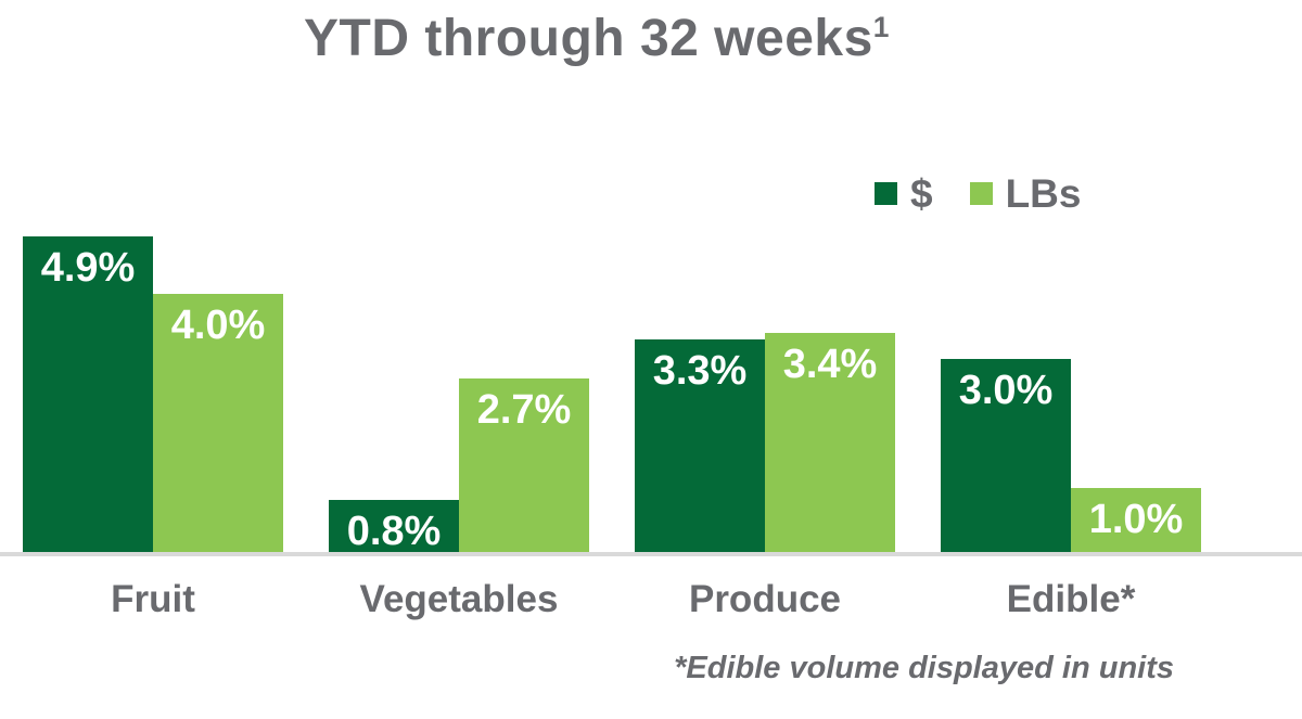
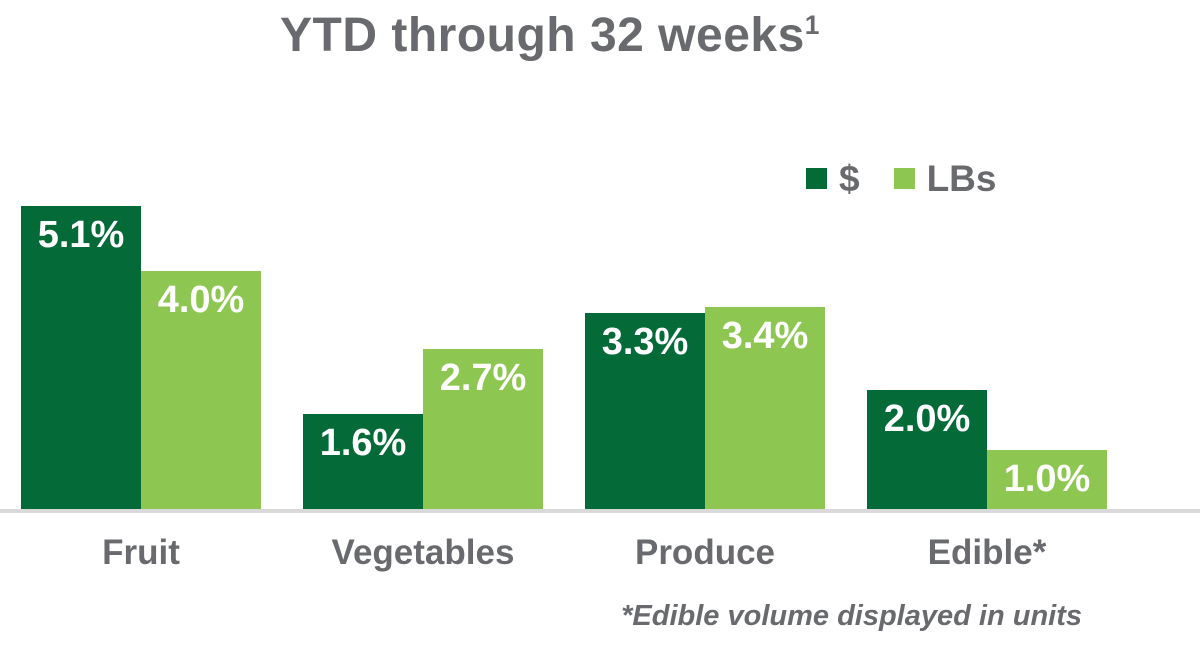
$/Fruit: 4.9% -> 5.1%
$/Vegetables: 0.8% -> 1.6%
$/Edible*: 3.0% -> 2.0%
